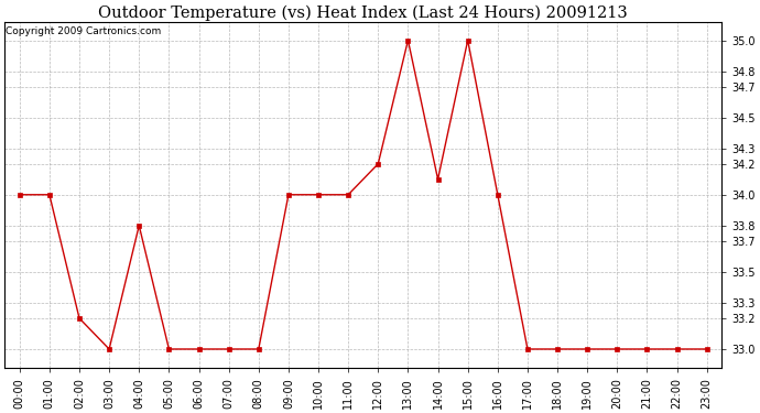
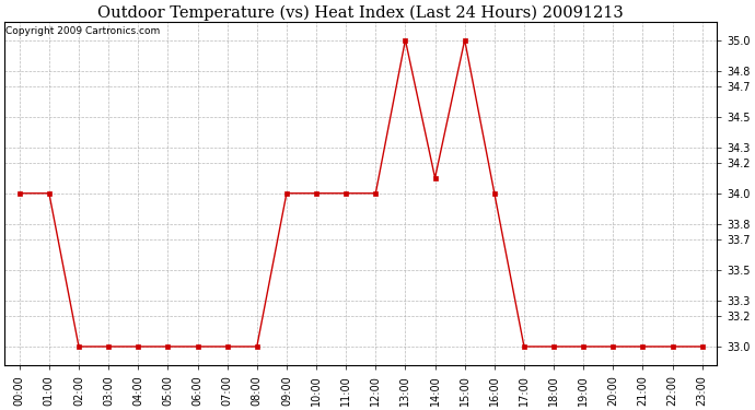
02:00: 33.2 -> 33.0
04:00: 33.8 -> 33.0
12:00: 34.2 -> 34.0
